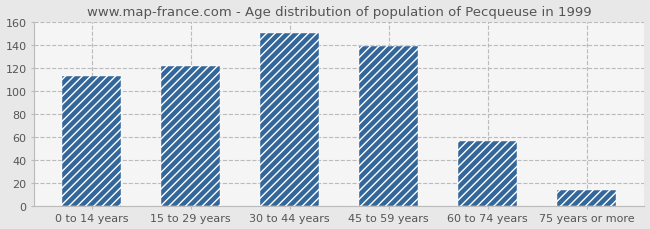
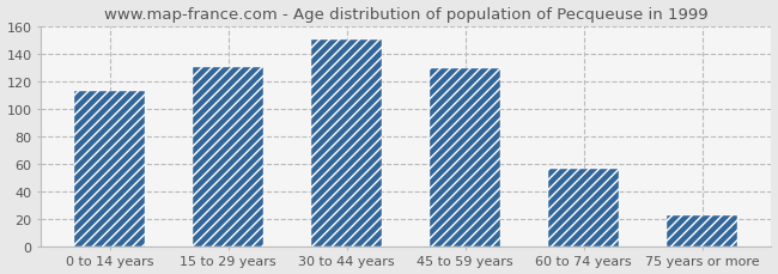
15 to 29 years: 121 -> 130
45 to 59 years: 139 -> 129
75 years or more: 14 -> 22
